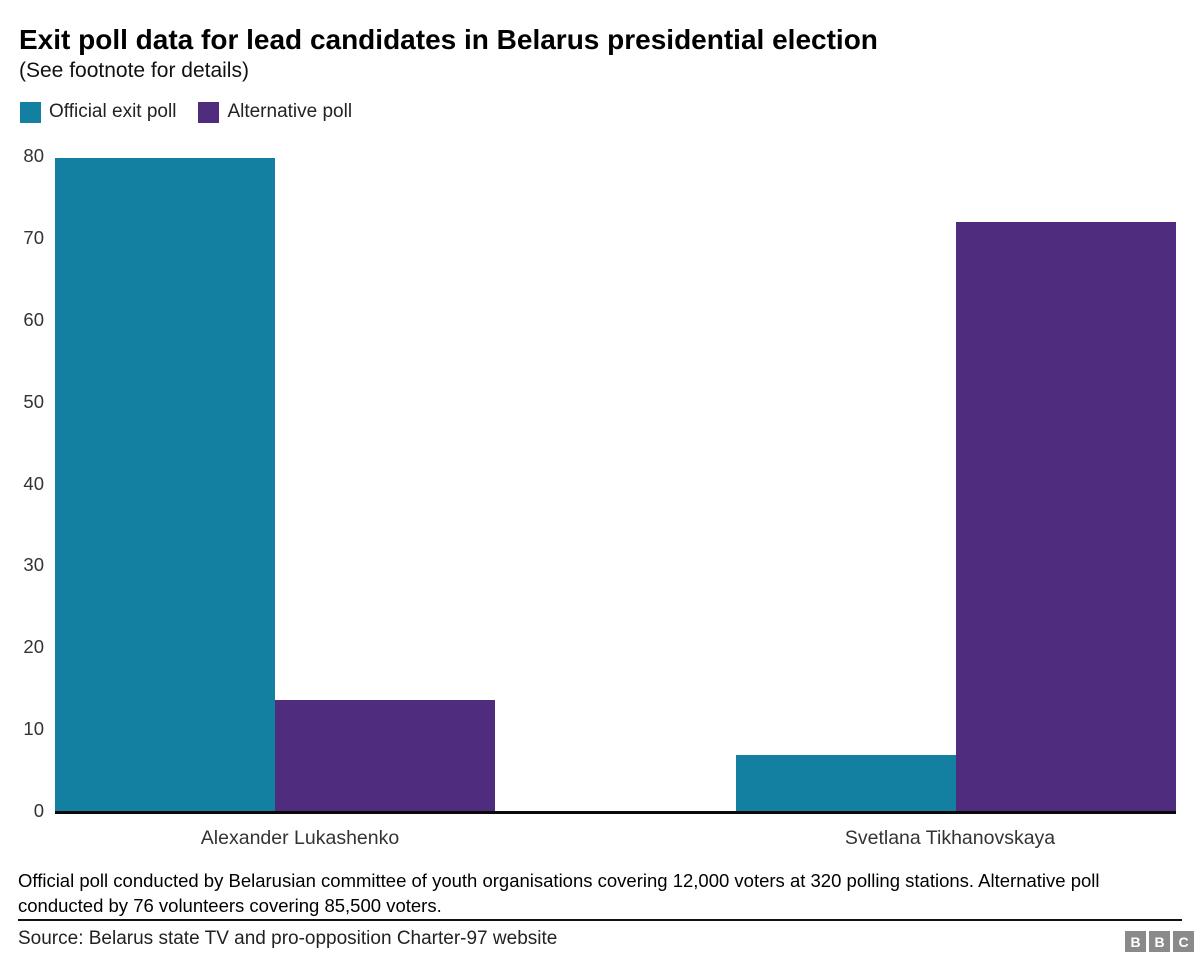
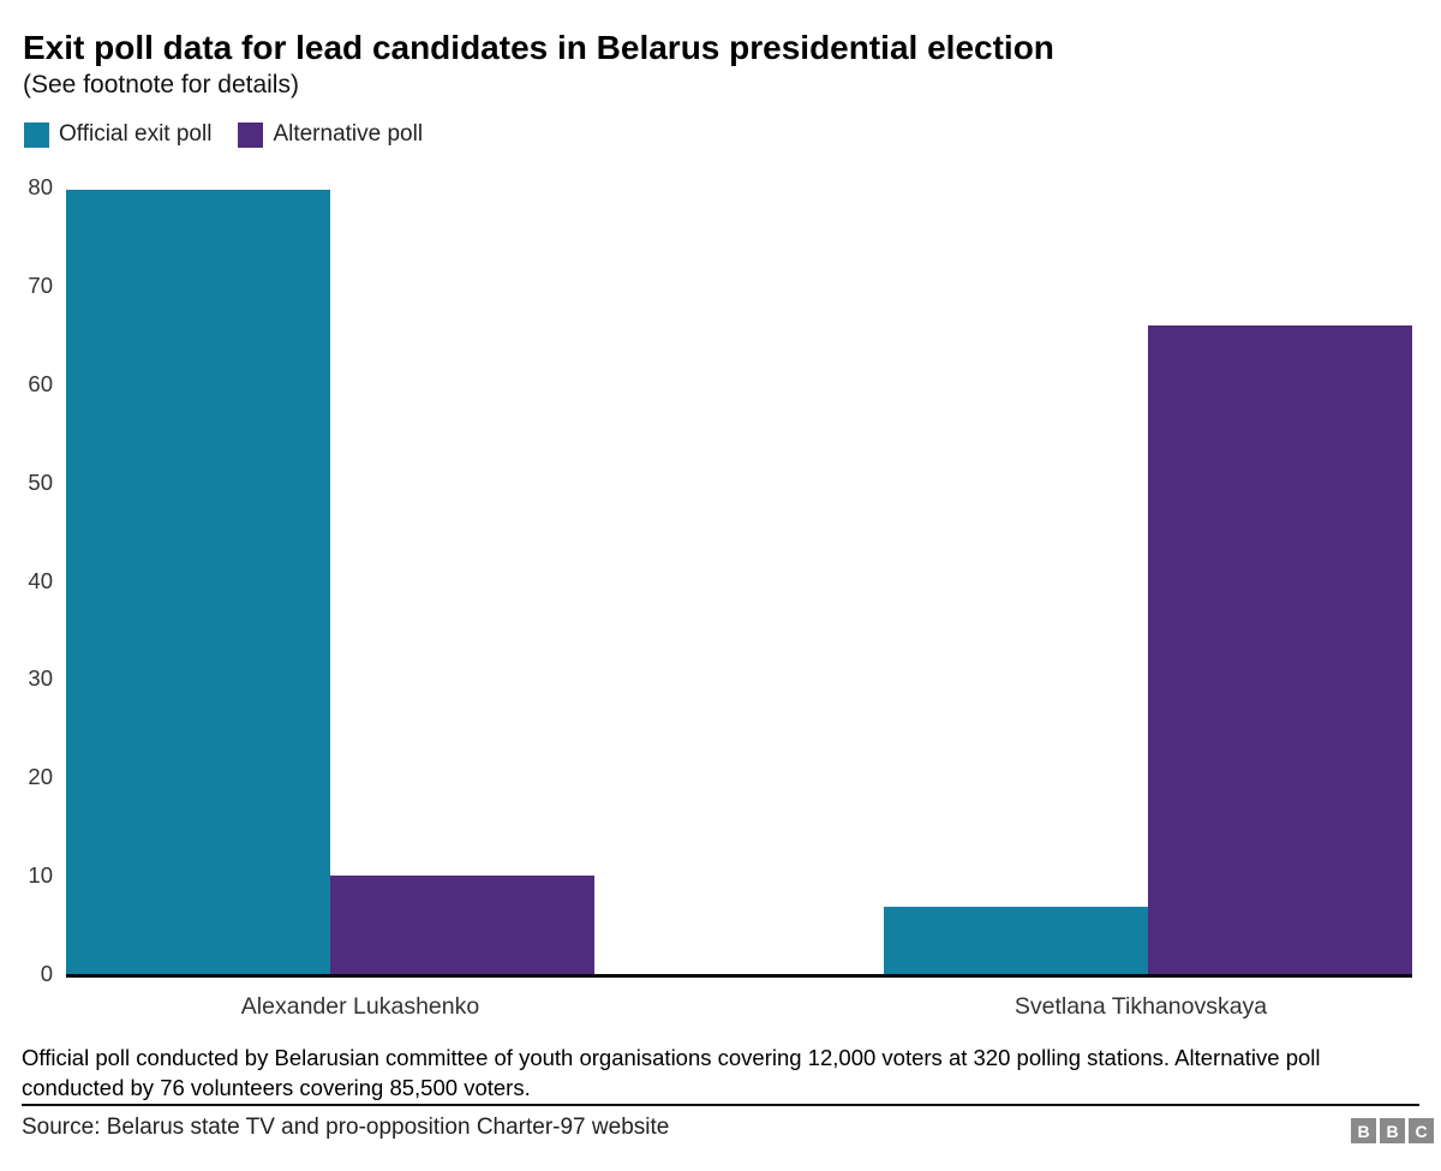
Alternative poll/Alexander Lukashenko: 14 -> 10
Alternative poll/Svetlana Tikhanovskaya: 72 -> 66
